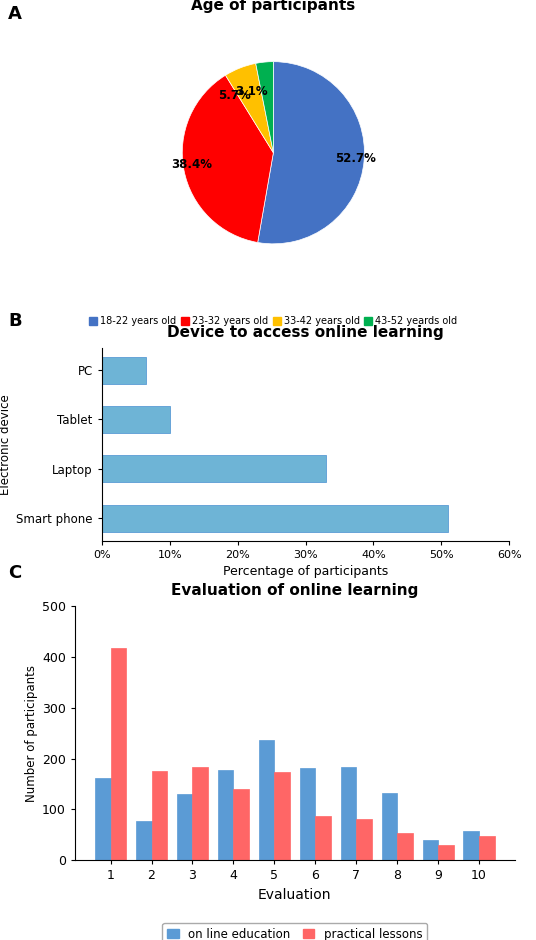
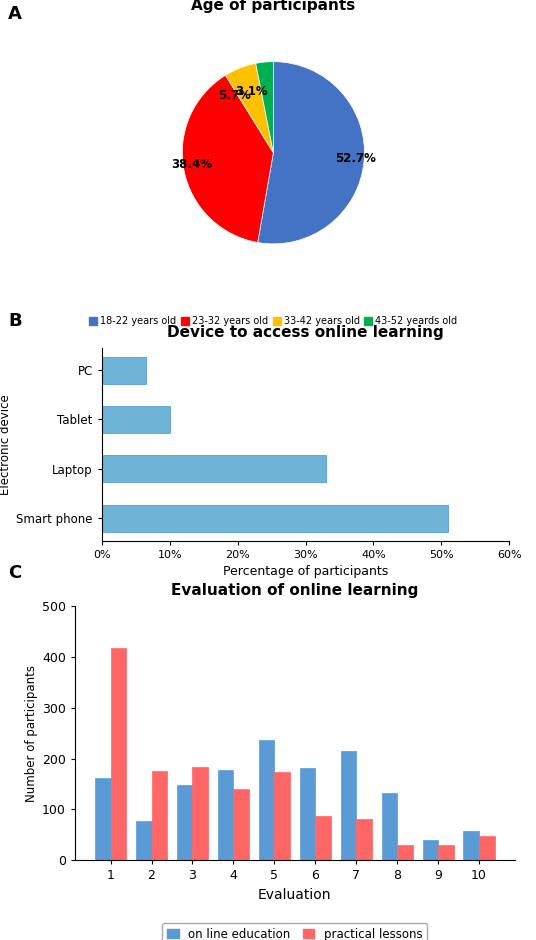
Evaluation of online learning/on line education/3: 130 -> 148
Evaluation of online learning/on line education/7: 183 -> 214
Evaluation of online learning/practical lessons/8: 53 -> 30
